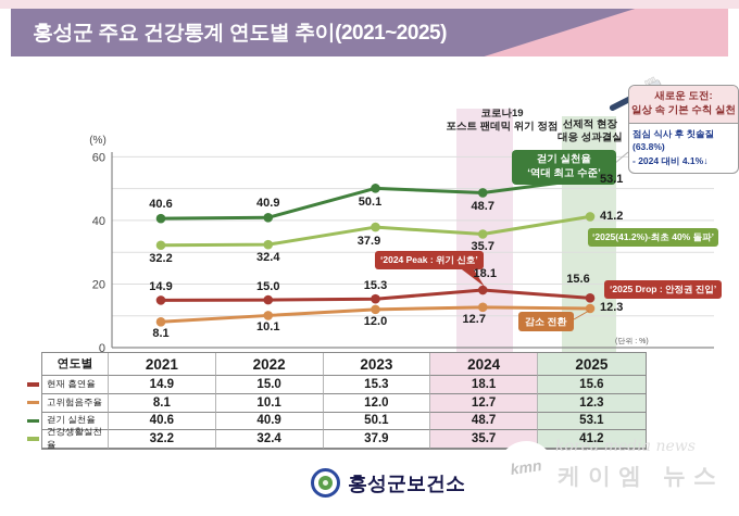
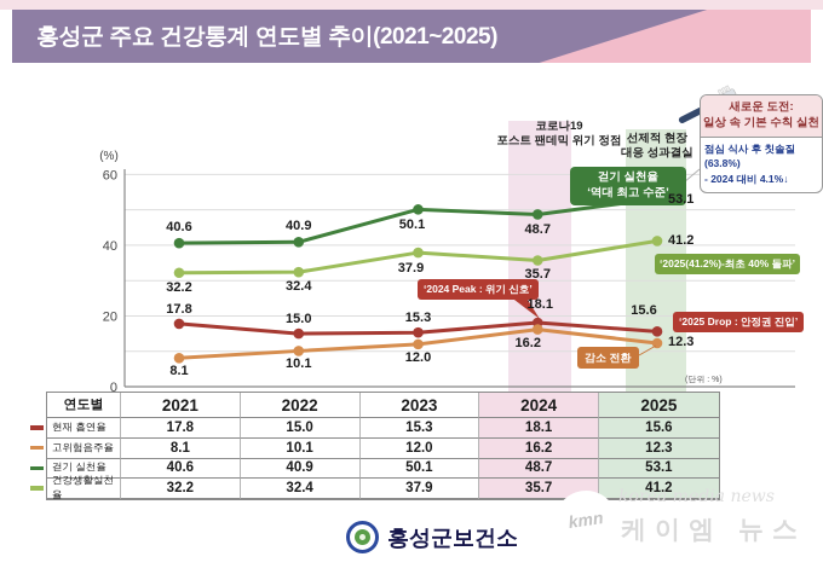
현재 흡연율/2021: 14.9 -> 17.8
고위험음주율/2024: 12.7 -> 16.2
